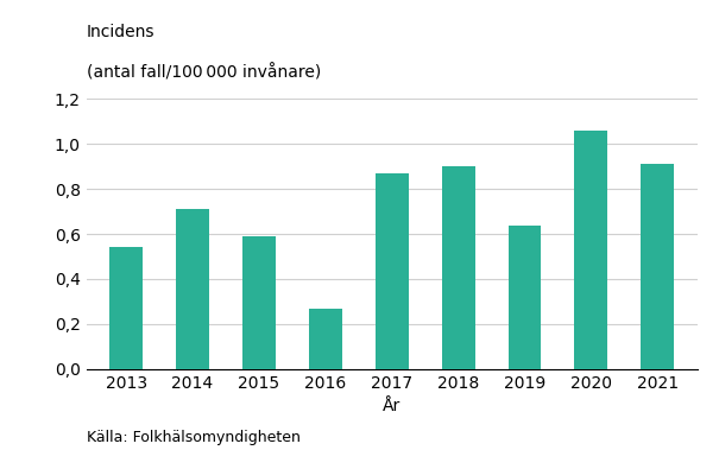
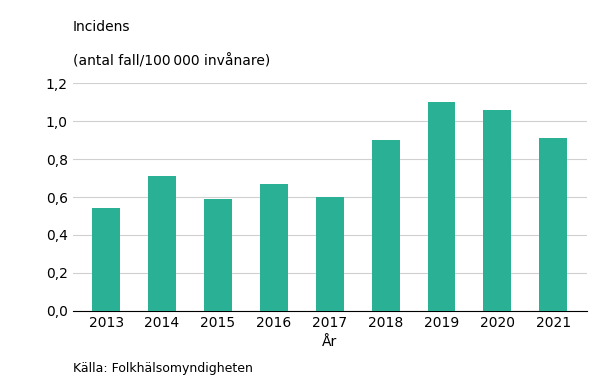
2016: 0,27 -> 0,67
2017: 0,87 -> 0,60
2019: 0,64 -> 1,10
